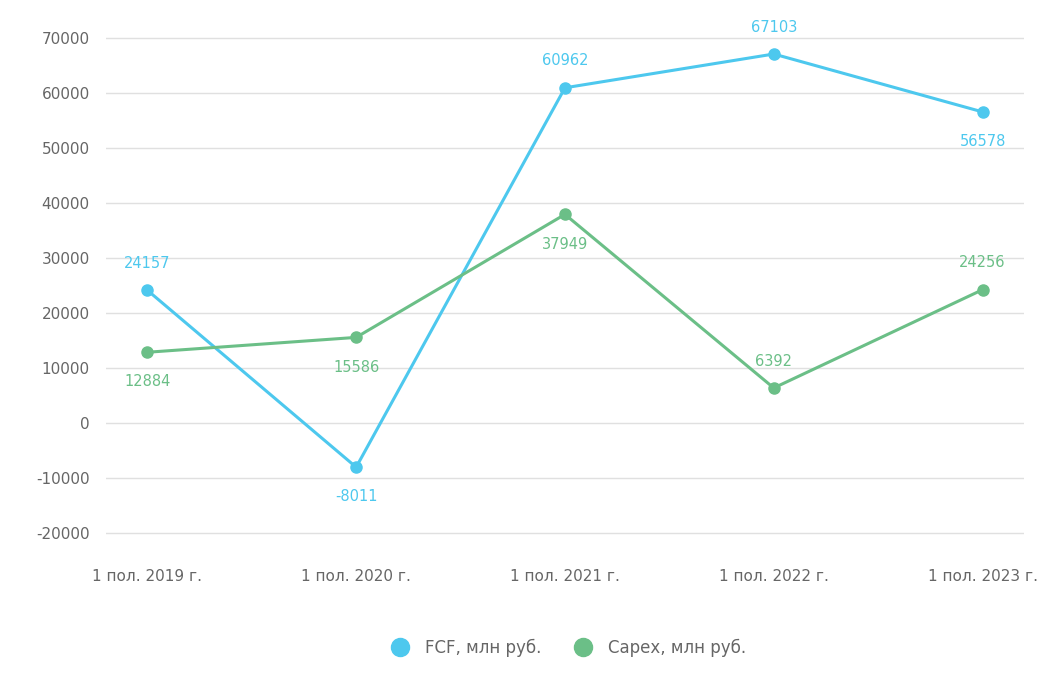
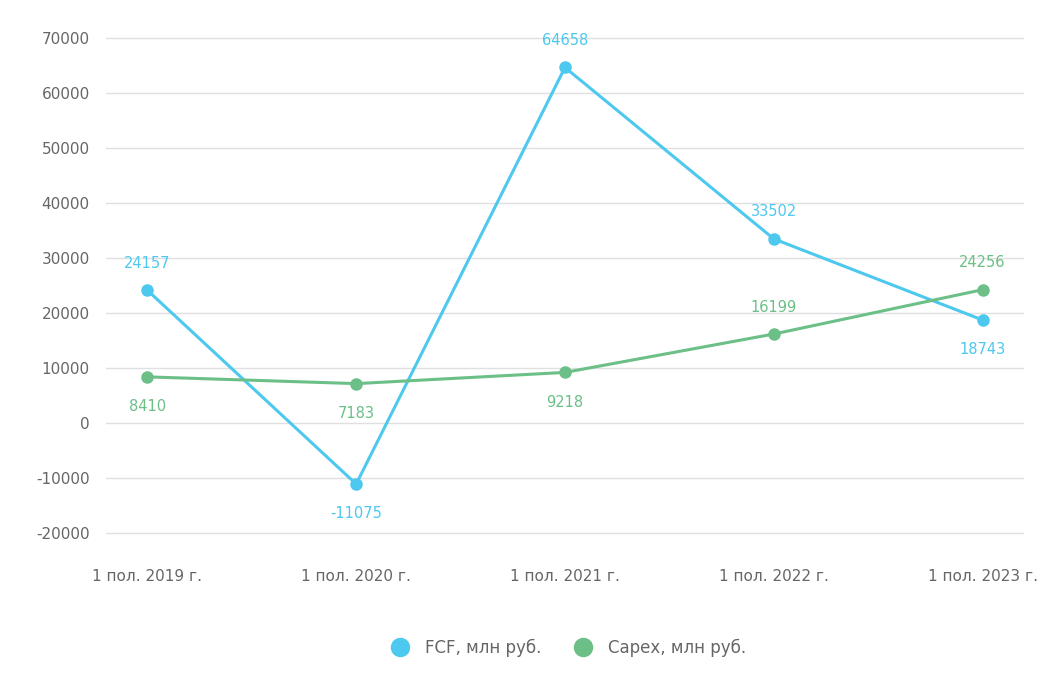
Сарех, млн руб./1 пол. 2019 г.: 12884 -> 8410
FCF, млн руб./1 пол. 2020 г.: -8011 -> -11075
Сарех, млн руб./1 пол. 2020 г.: 15586 -> 7183
FCF, млн руб./1 пол. 2021 г.: 60962 -> 64658
Сарех, млн руб./1 пол. 2021 г.: 37949 -> 9218
FCF, млн руб./1 пол. 2022 г.: 67103 -> 33502
Сарех, млн руб./1 пол. 2022 г.: 6392 -> 16199
FCF, млн руб./1 пол. 2023 г.: 56578 -> 18743
